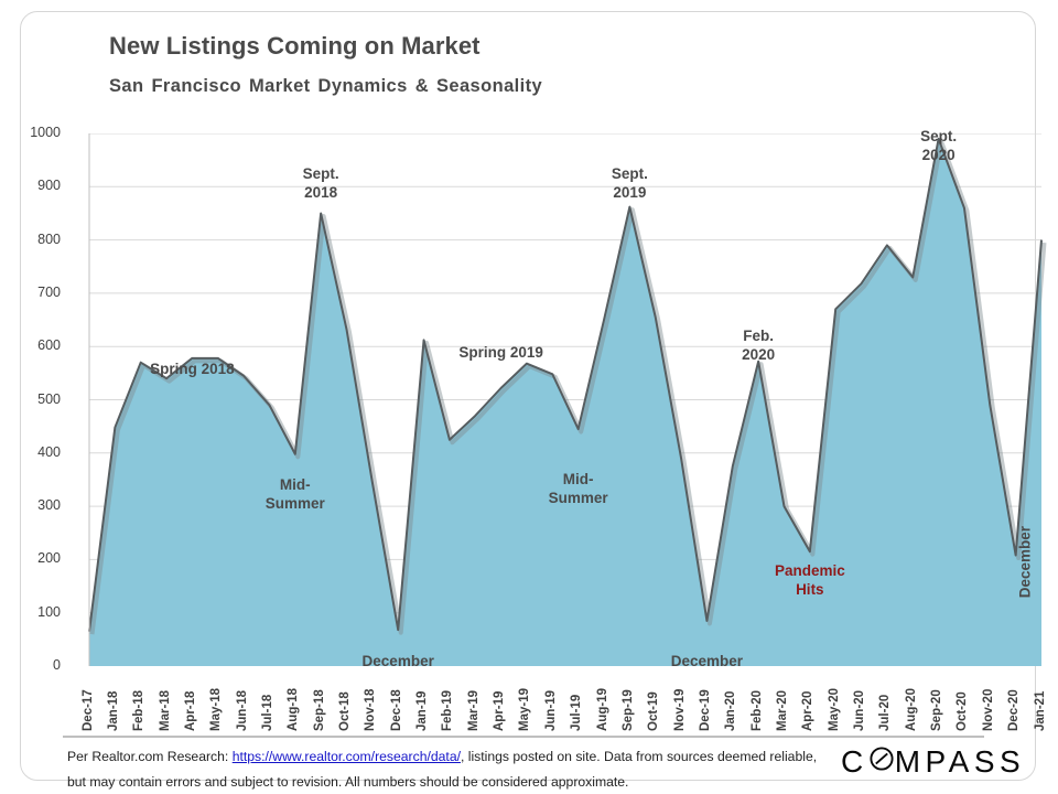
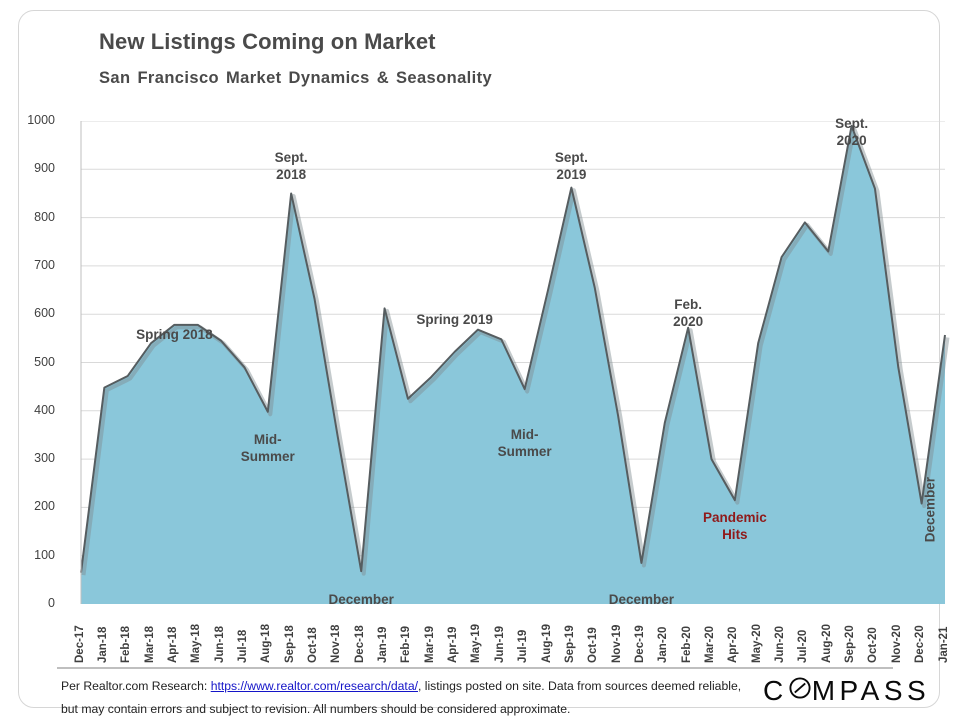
Feb-18: 570 -> 470
May-20: 670 -> 540
Jan-21: 800 -> 560
